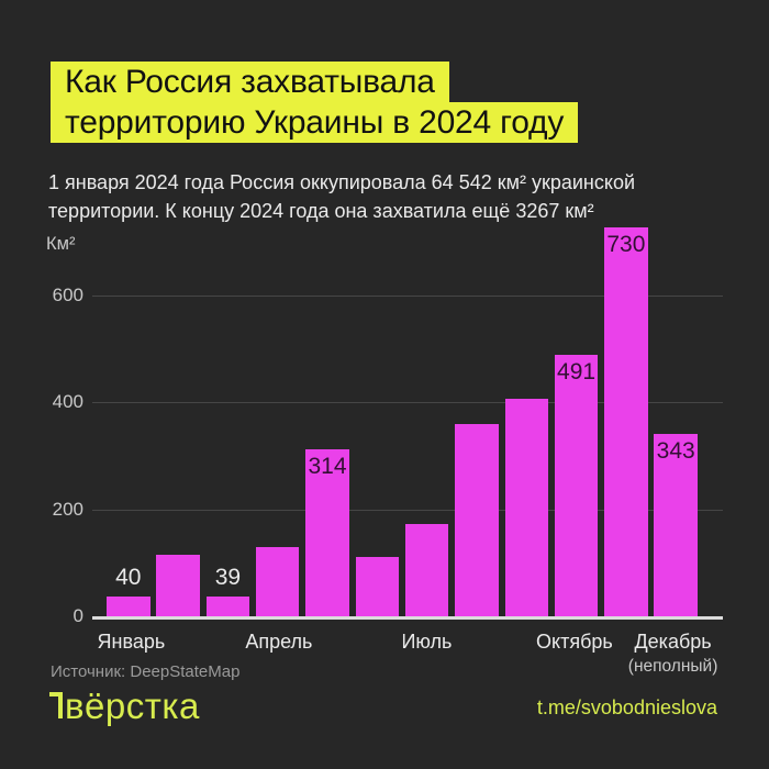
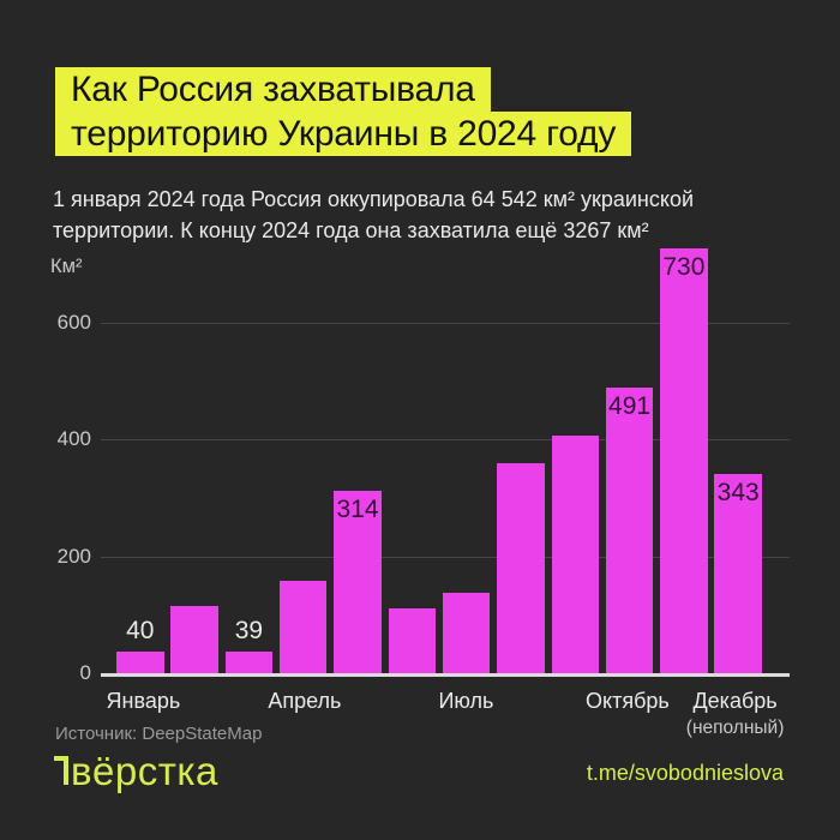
Апрель: 130 -> 160
Июль: 180 -> 140
